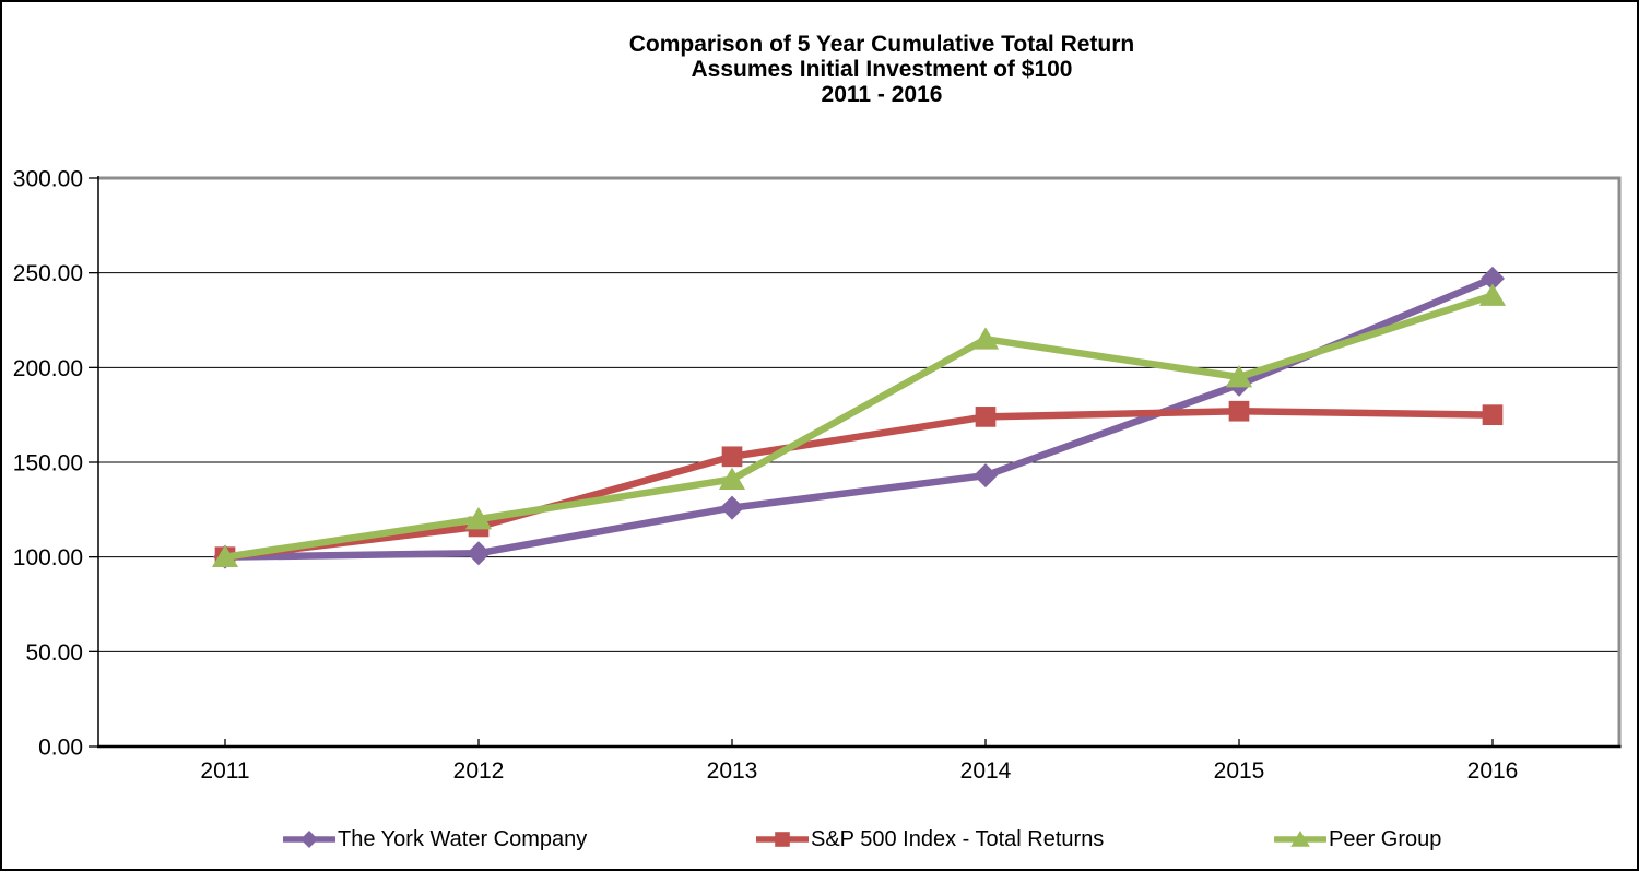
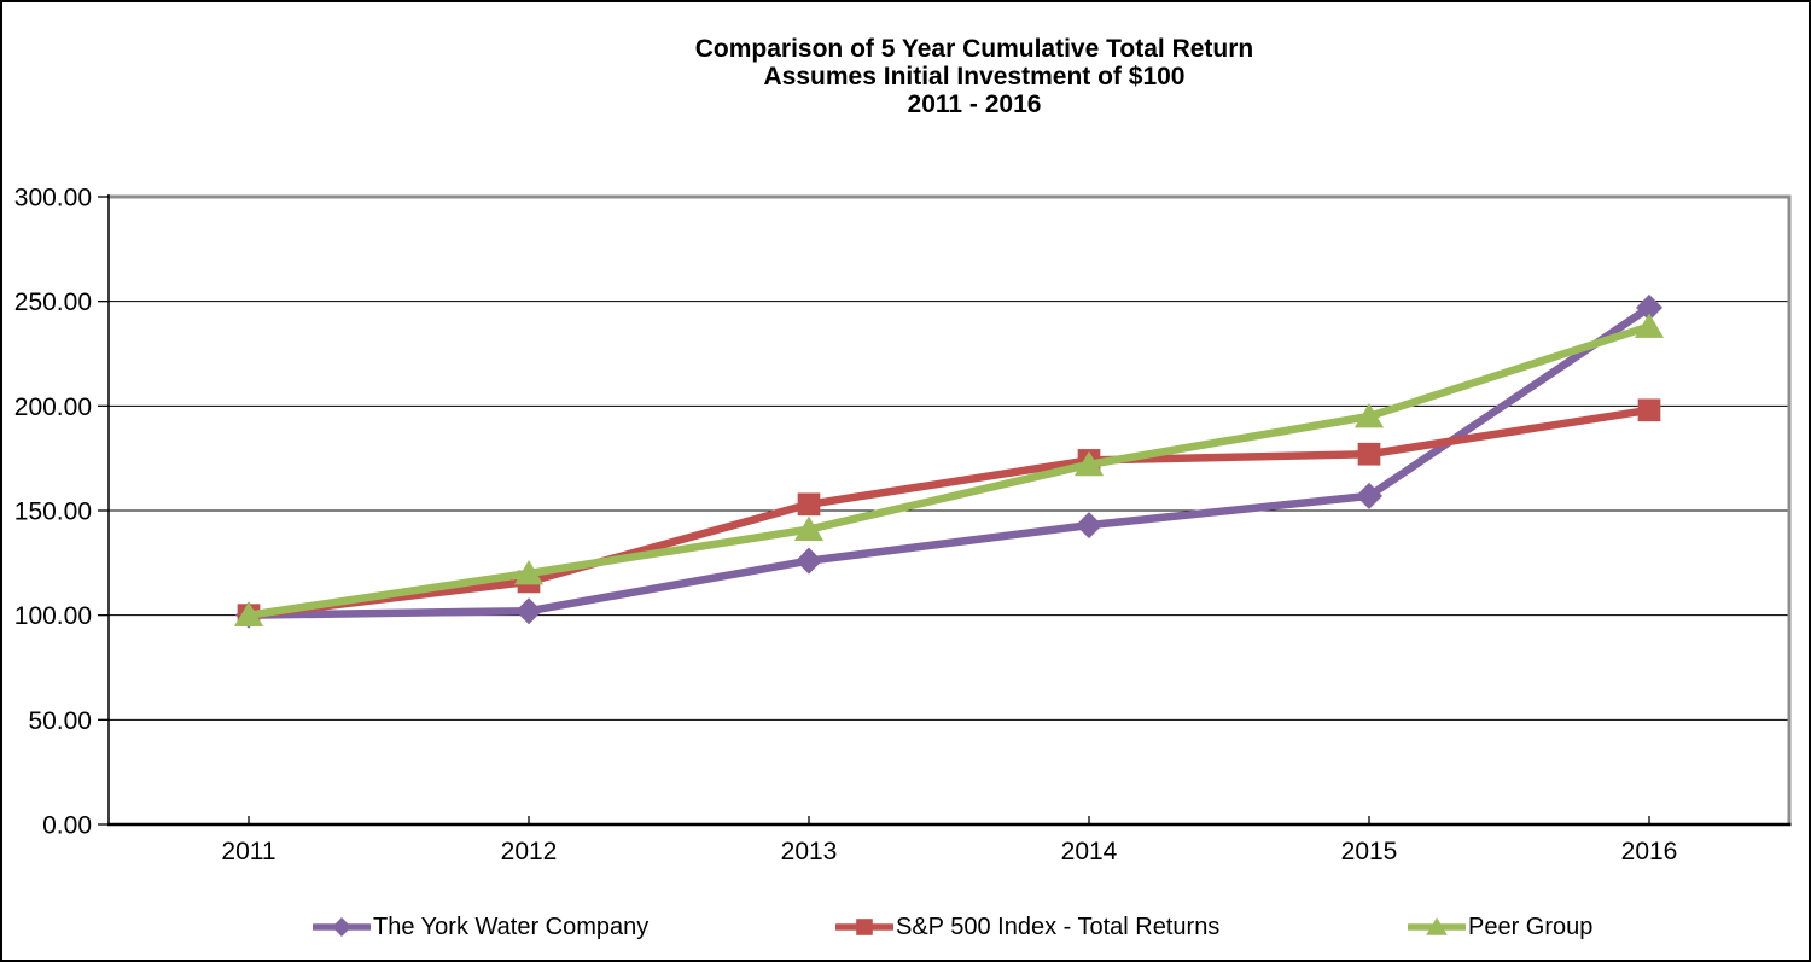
Peer Group/2014: 215 -> 172
The York Water Company/2015: 191 -> 157
S&P 500 Index - Total Returns/2016: 175 -> 198
